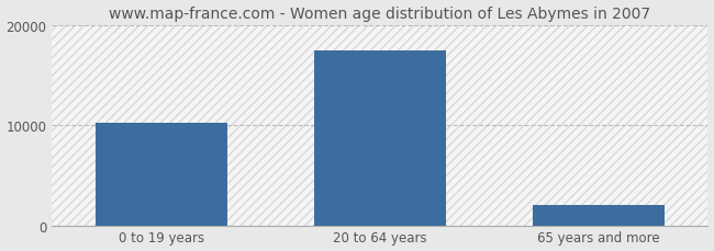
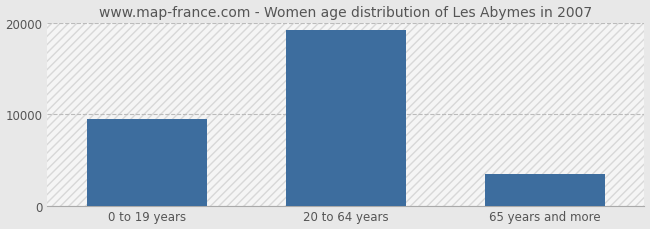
0 to 19 years: 10200 -> 9500
20 to 64 years: 17400 -> 19200
65 years and more: 2000 -> 3500
